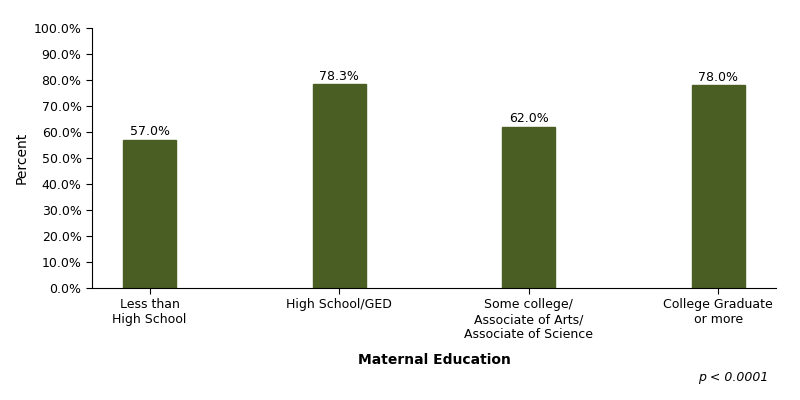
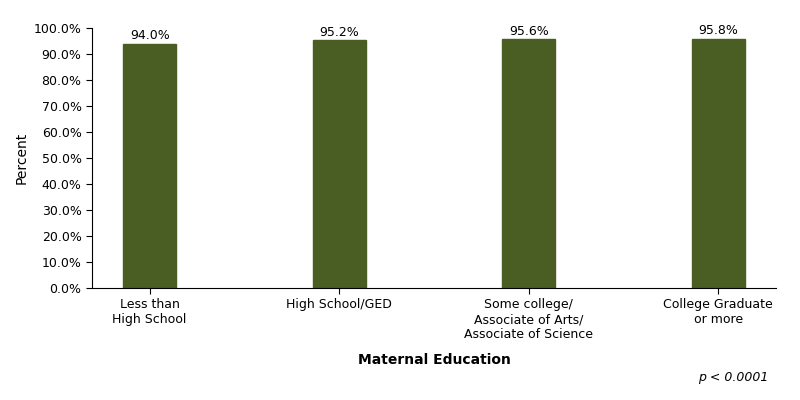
Less than High School: 57.0% -> 94.0%
High School/GED: 78.3% -> 95.2%
Some college/ Associate of Arts/ Associate of Science: 62.0% -> 95.6%
College Graduate or more: 78.0% -> 95.8%
